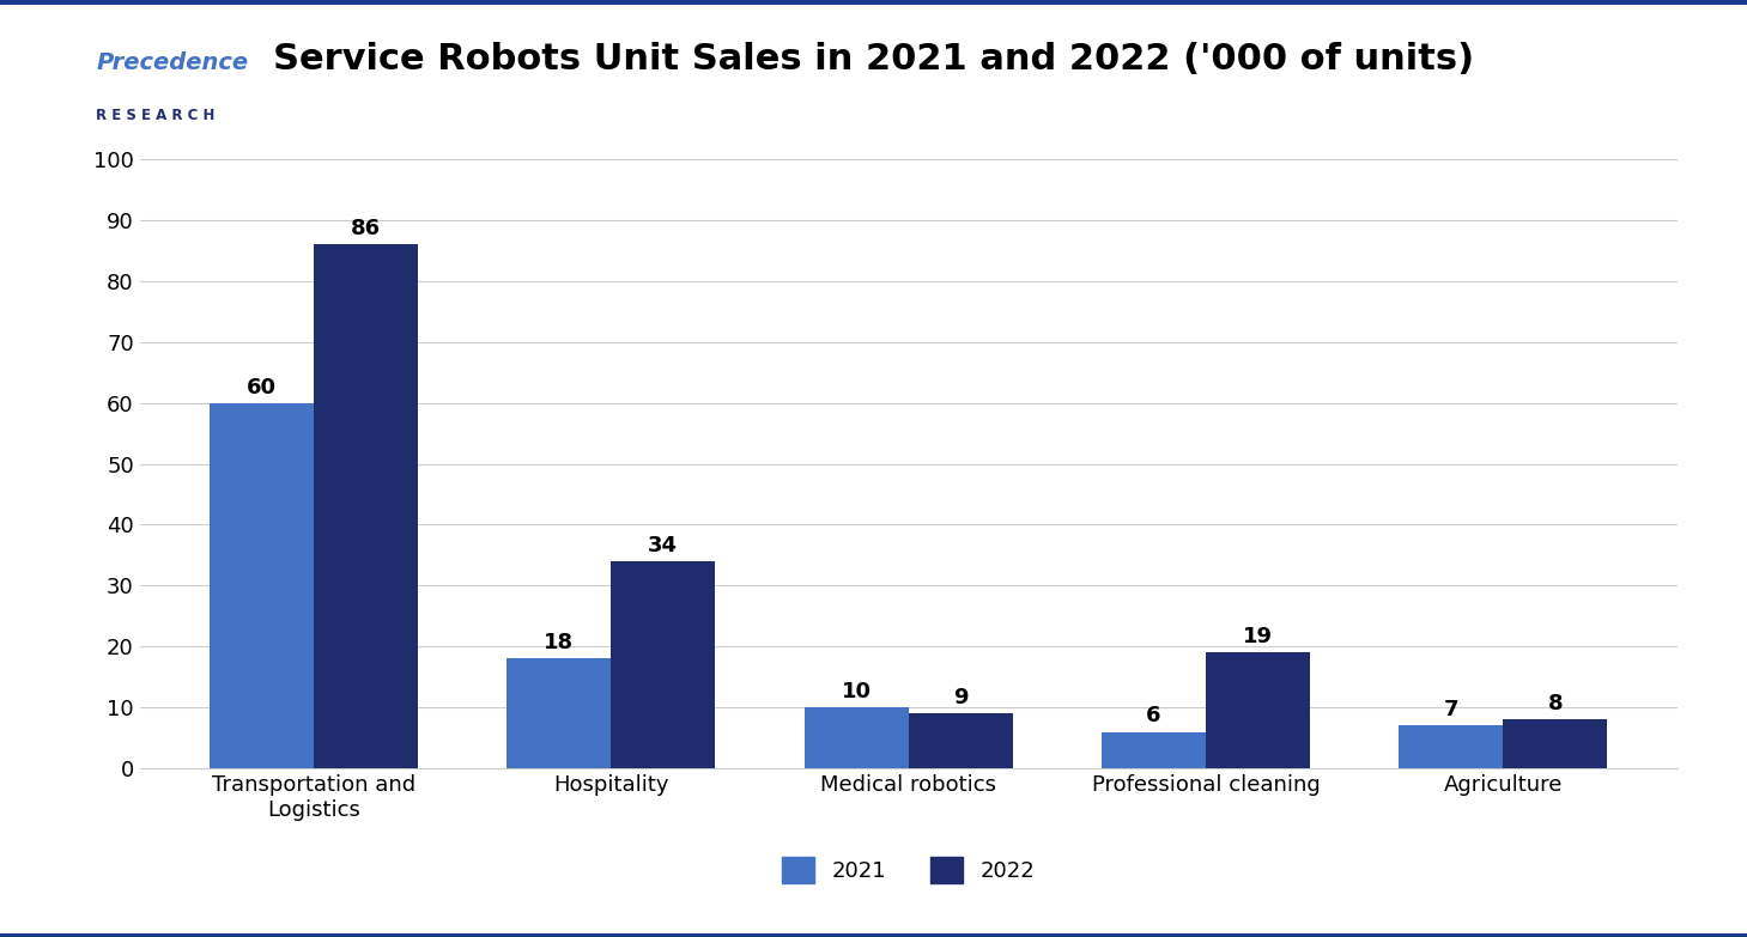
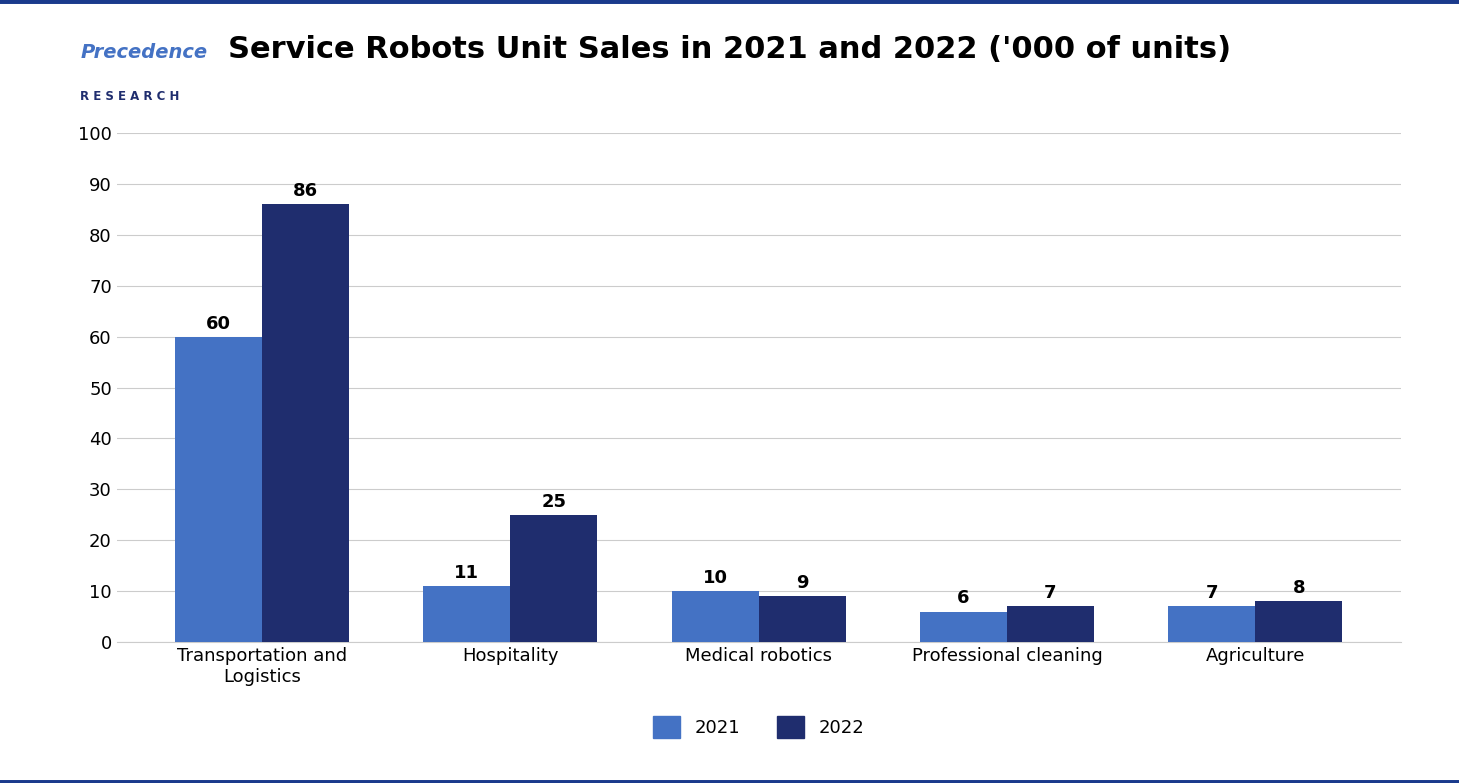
2021/Hospitality: 18 -> 11
2022/Hospitality: 34 -> 25
2022/Professional cleaning: 19 -> 7
